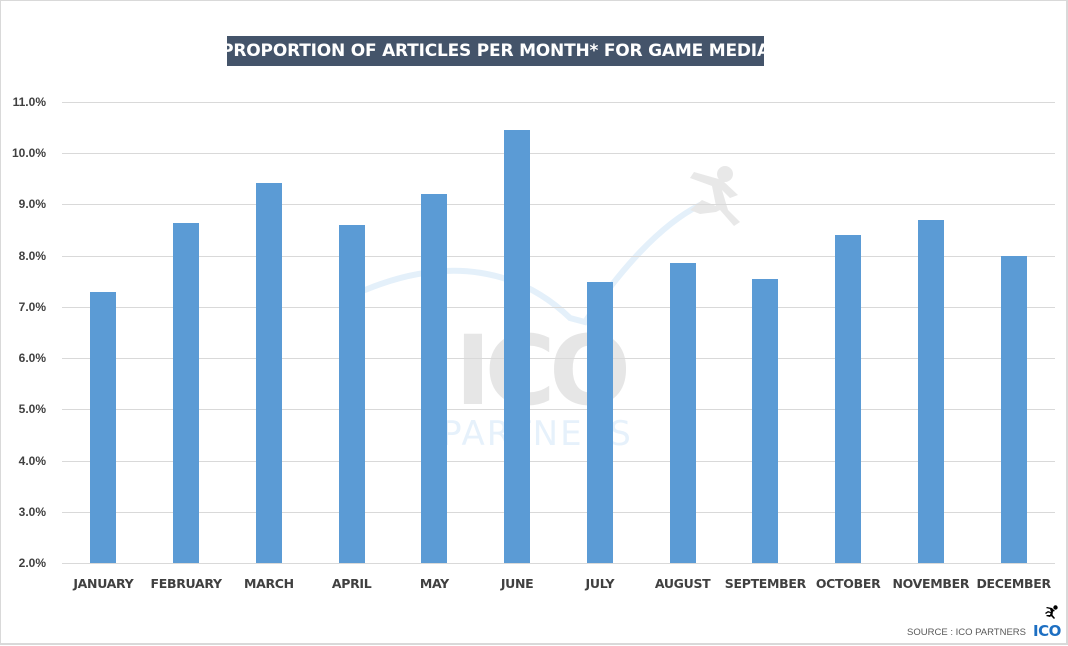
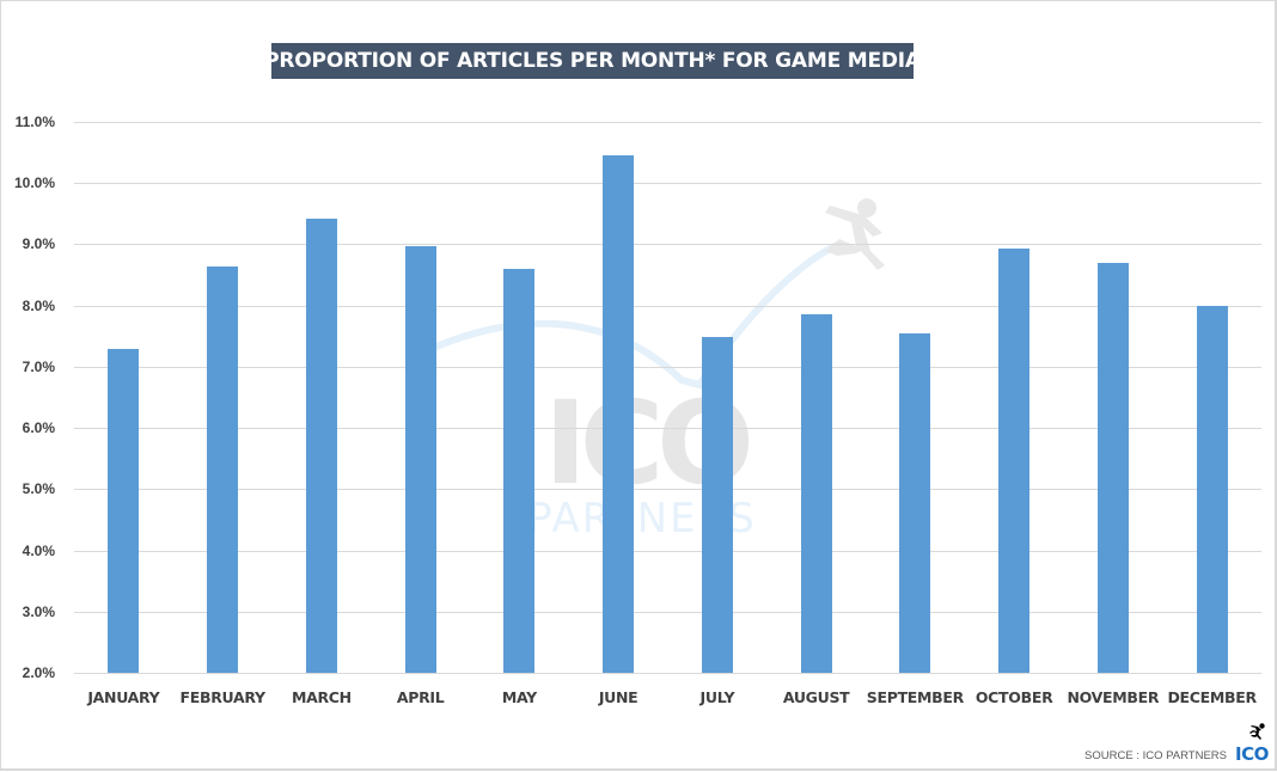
APRIL: 8.6% -> 9.0%
MAY: 9.2% -> 8.6%
OCTOBER: 8.4% -> 8.9%
